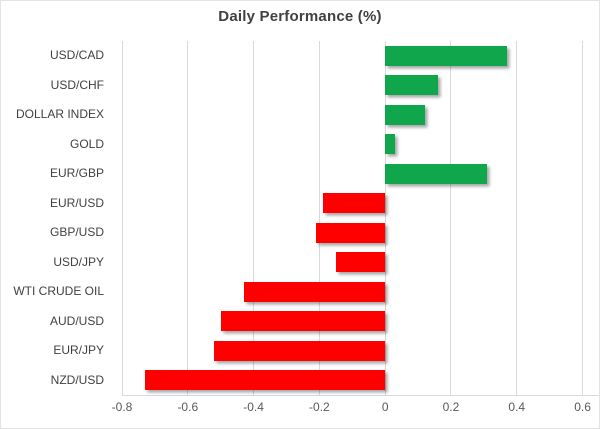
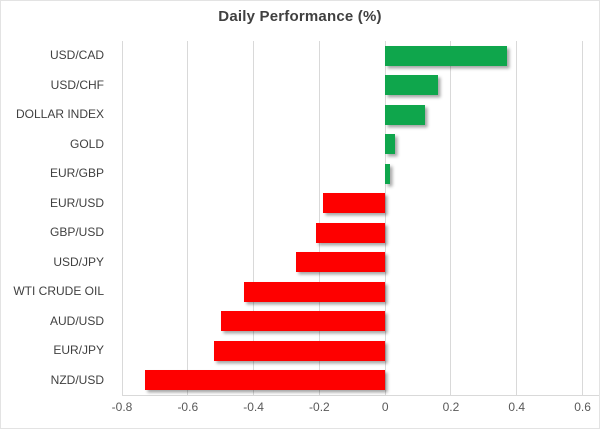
EUR/GBP: 0.31 -> 0.01
USD/JPY: -0.15 -> -0.27
